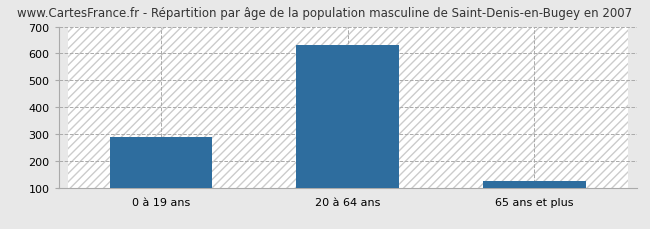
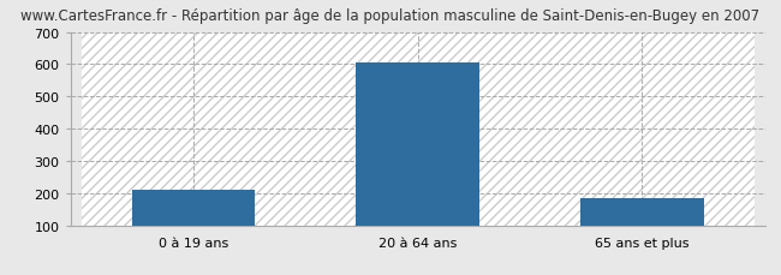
0 à 19 ans: 290 -> 210
20 à 64 ans: 630 -> 605
65 ans et plus: 125 -> 185
